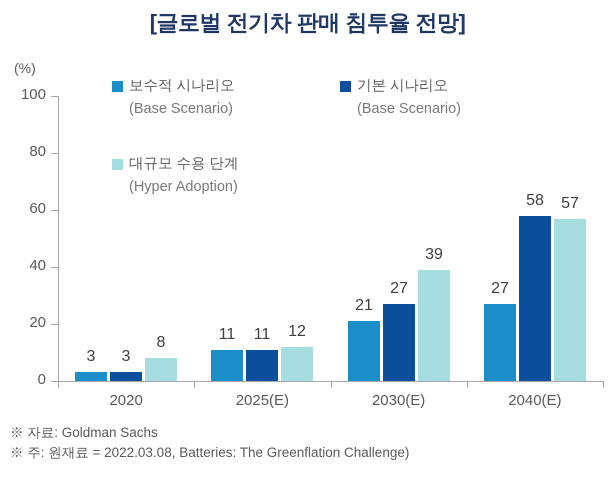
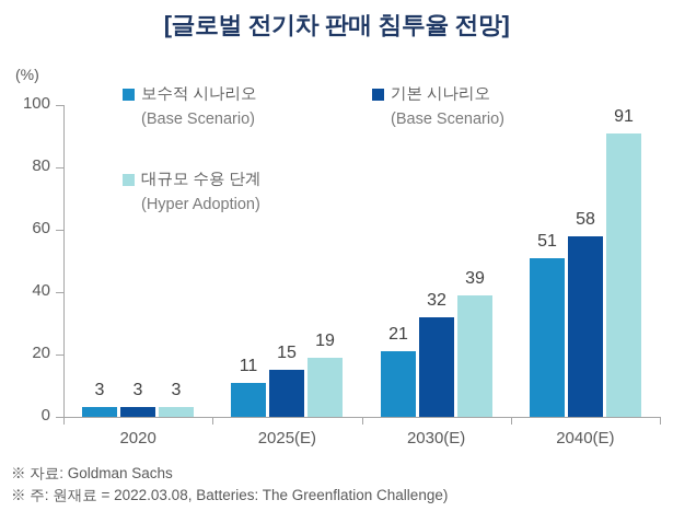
대규모 수용 단계 (Hyper Adoption)/2020: 8 -> 3
기본 시나리오 (Base Scenario)/2025(E): 11 -> 15
대규모 수용 단계 (Hyper Adoption)/2025(E): 12 -> 19
기본 시나리오 (Base Scenario)/2030(E): 27 -> 32
보수적 시나리오 (Base Scenario)/2040(E): 27 -> 51
대규모 수용 단계 (Hyper Adoption)/2040(E): 57 -> 91
